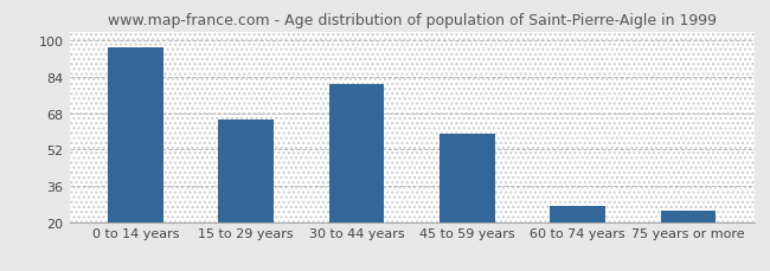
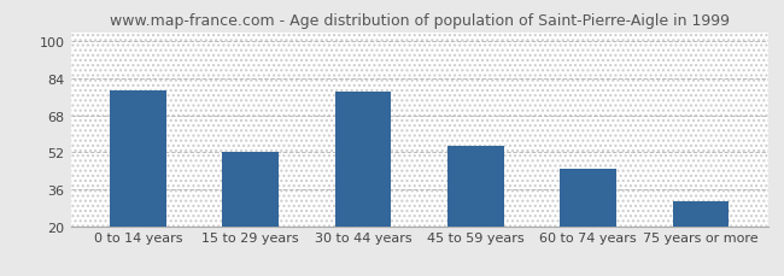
0 to 14 years: 97 -> 79
15 to 29 years: 65 -> 52
30 to 44 years: 81 -> 78
45 to 59 years: 59 -> 55
60 to 74 years: 27 -> 45
75 years or more: 25 -> 31
